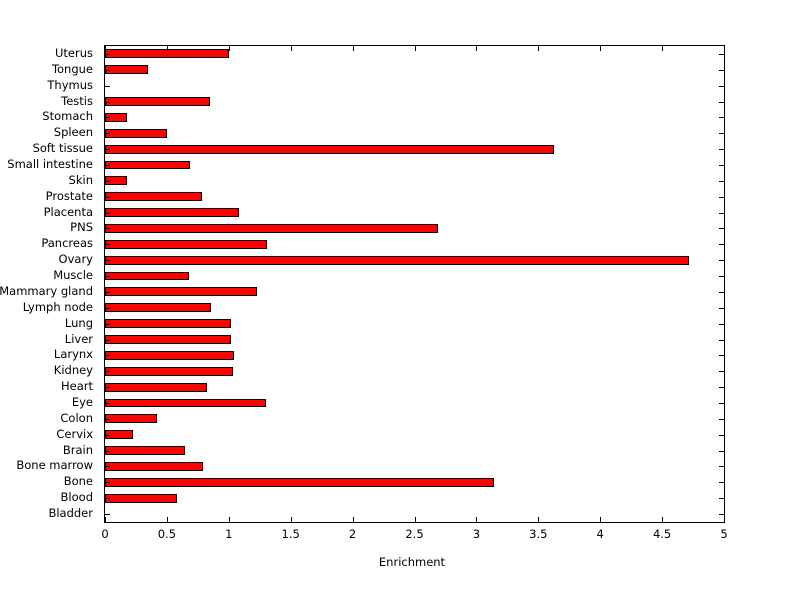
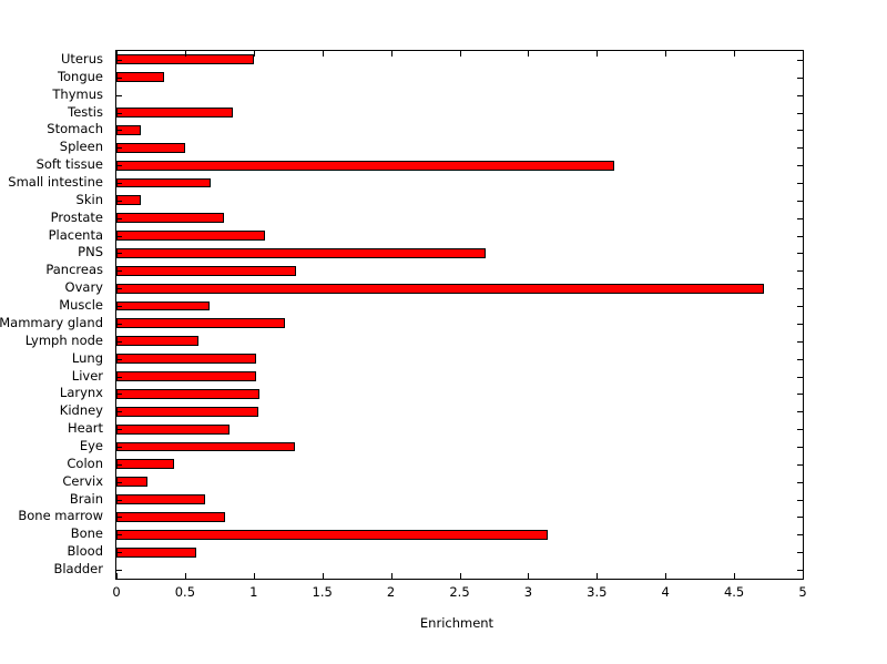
Lymph node: 0.86 -> 0.60
